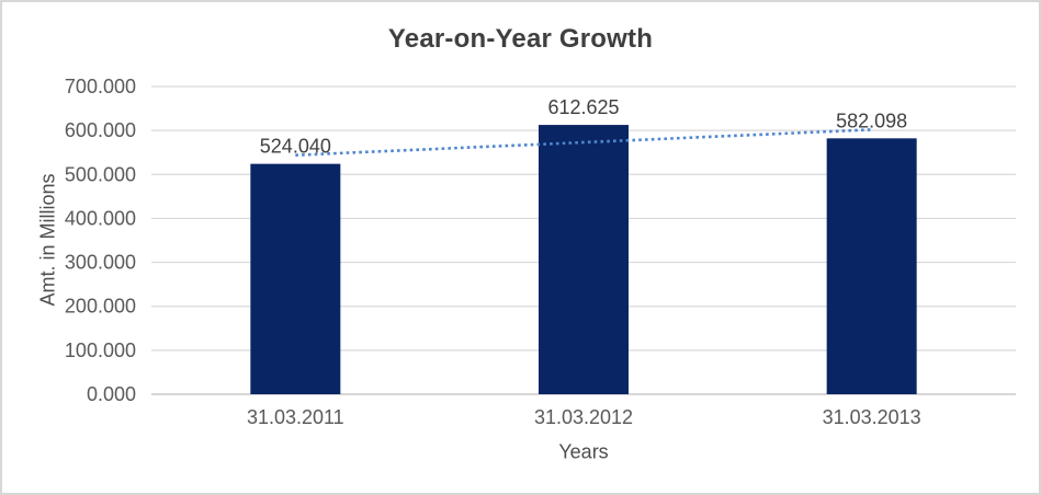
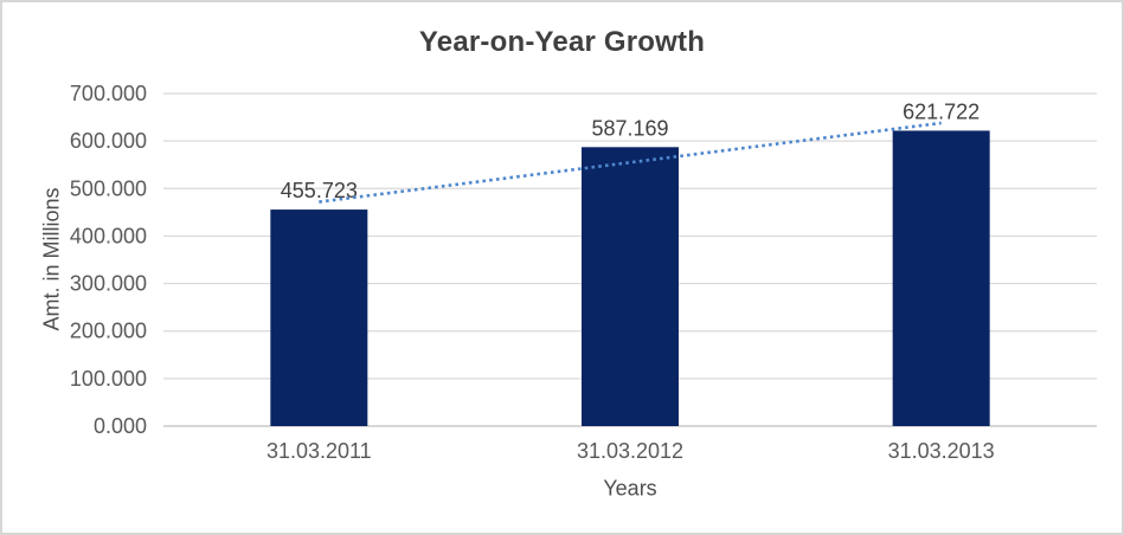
31.03.2011: 524.040 -> 455.723
31.03.2012: 612.625 -> 587.169
31.03.2013: 582.098 -> 621.722
